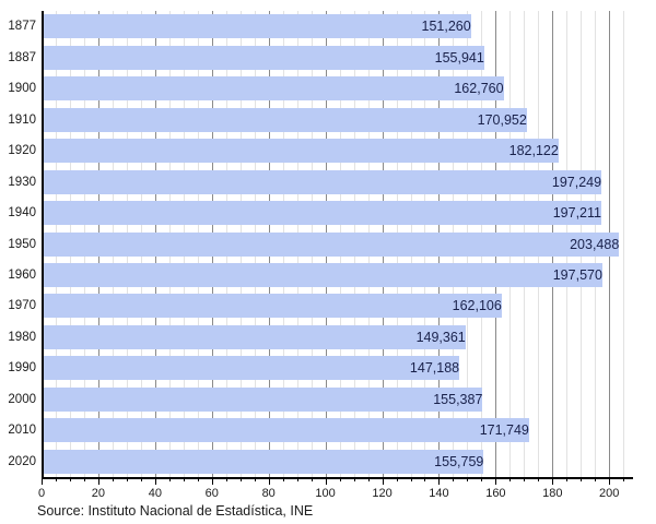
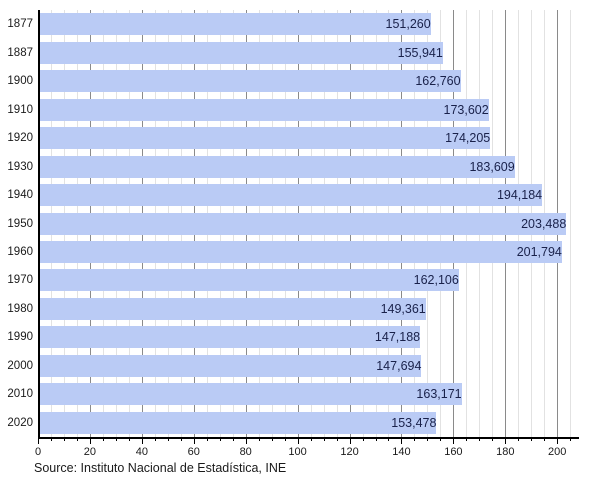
1910: 170,952 -> 173,602
1920: 182,122 -> 174,205
1930: 197,249 -> 183,609
1940: 197,211 -> 194,184
1960: 197,570 -> 201,794
2000: 155,387 -> 147,694
2010: 171,749 -> 163,171
2020: 155,759 -> 153,478
